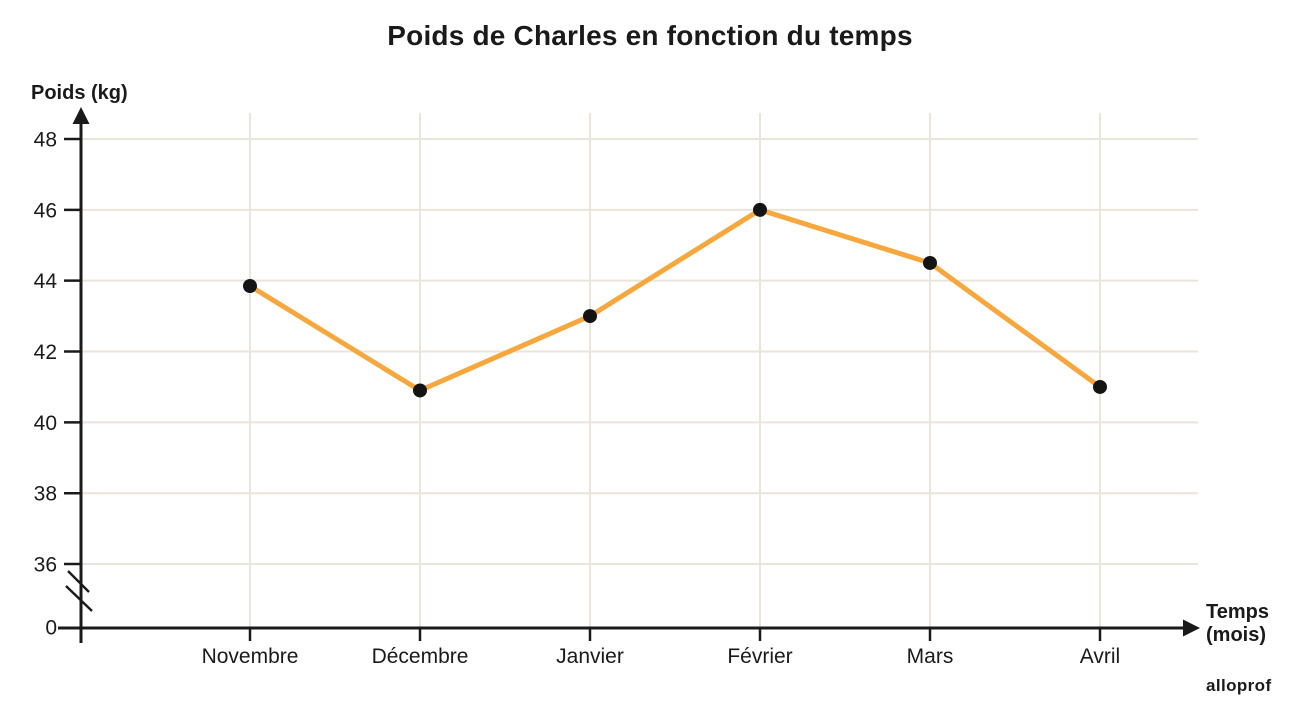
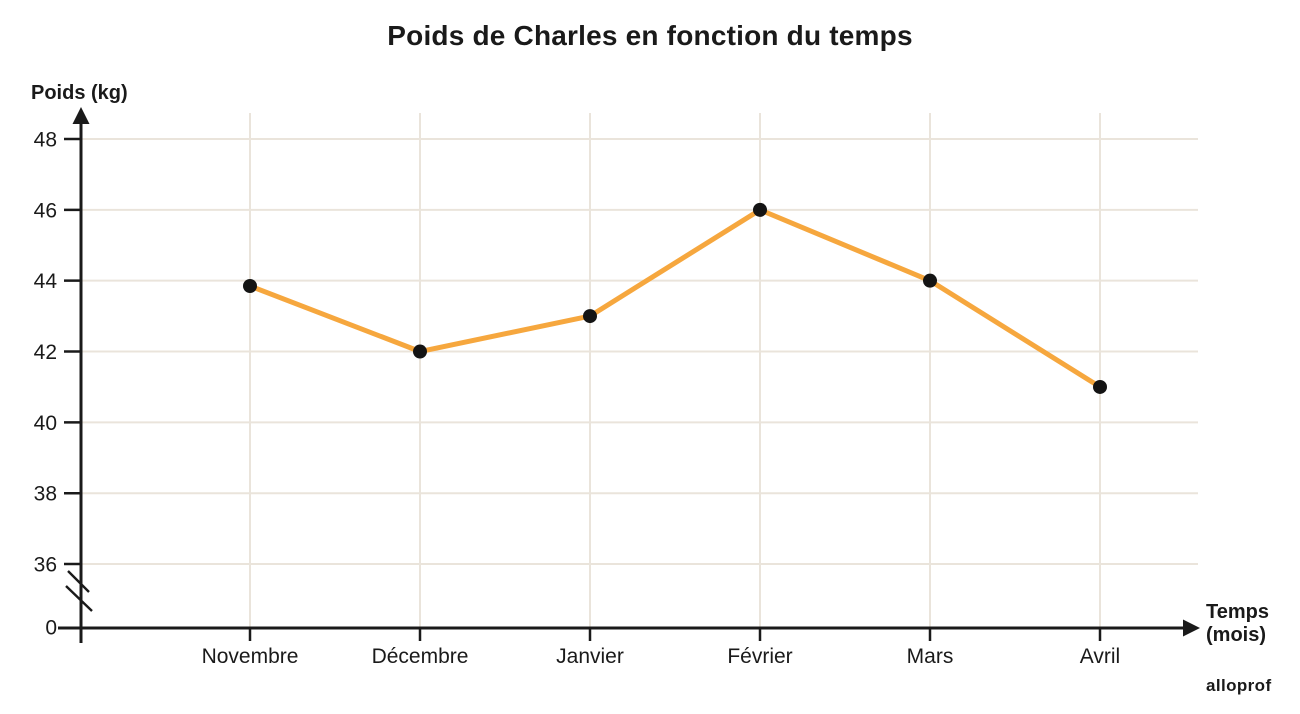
Décembre: 40.9 -> 42.0
Mars: 44.5 -> 44.0
